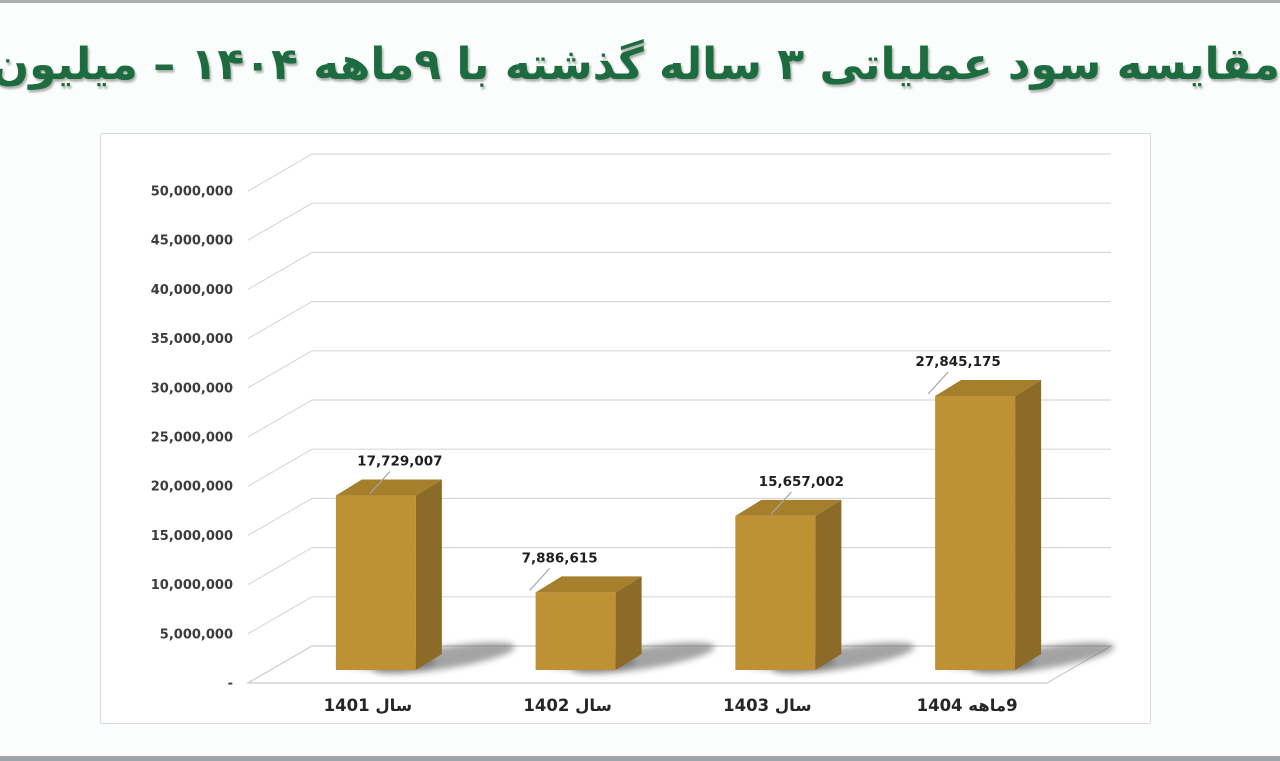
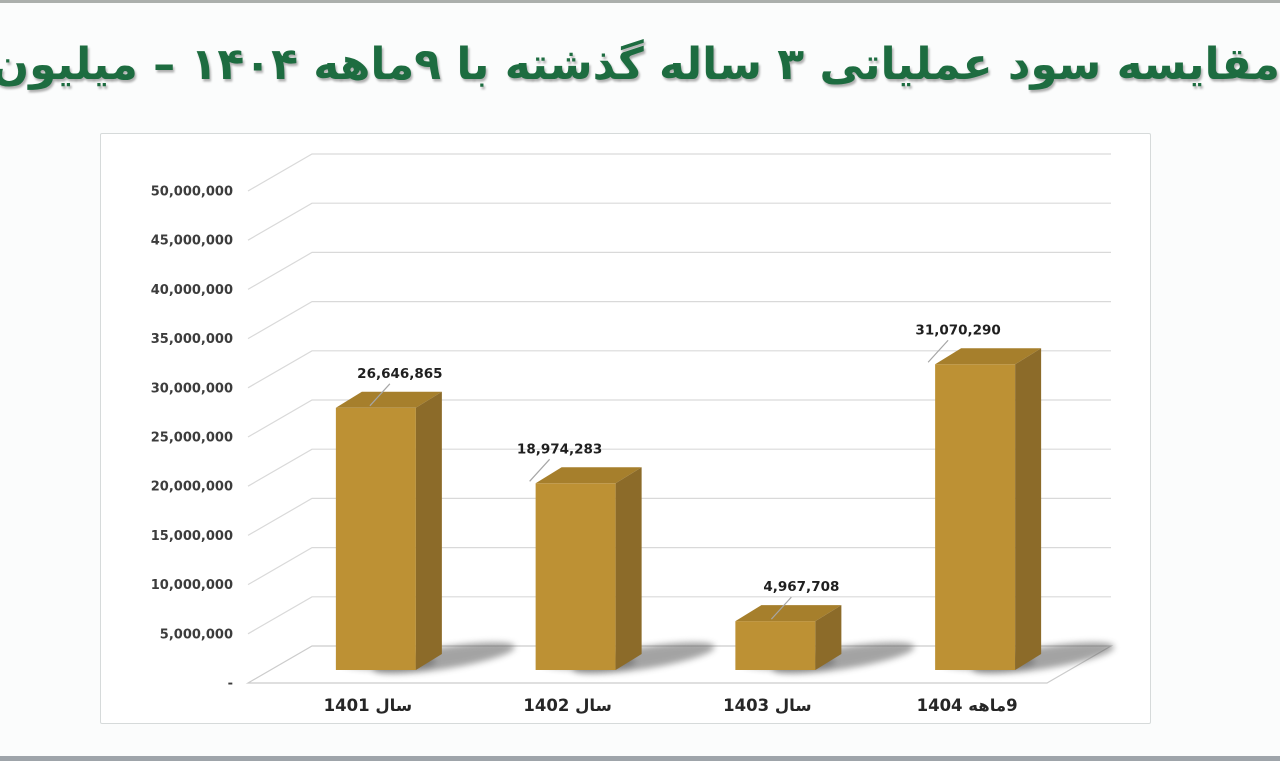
سال 1401: 17,729,007 -> 26,646,865
سال 1402: 7,886,615 -> 18,974,283
سال 1403: 15,657,002 -> 4,967,708
9ماهه 1404: 27,845,175 -> 31,070,290
